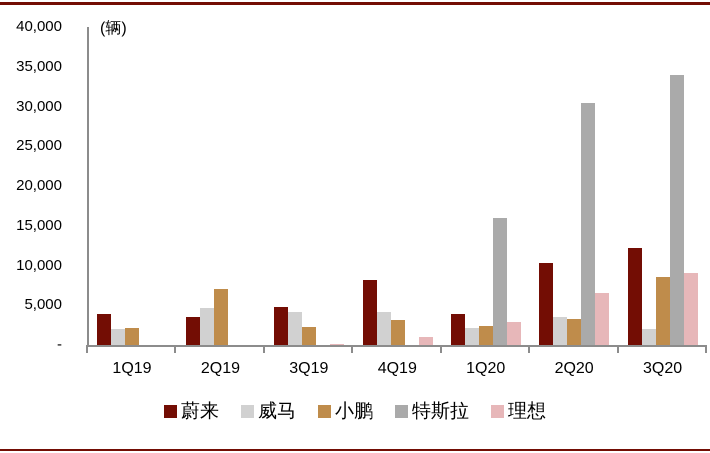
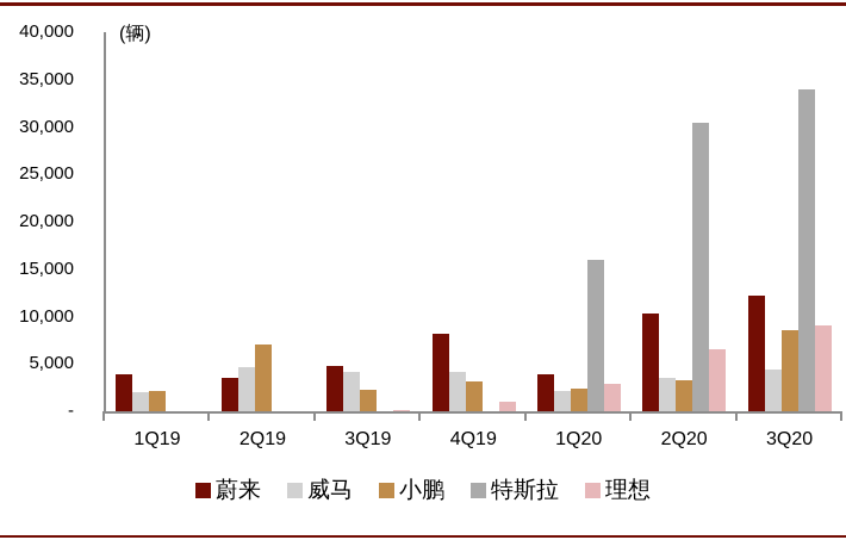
威马/3Q20: 2000 -> 4000
